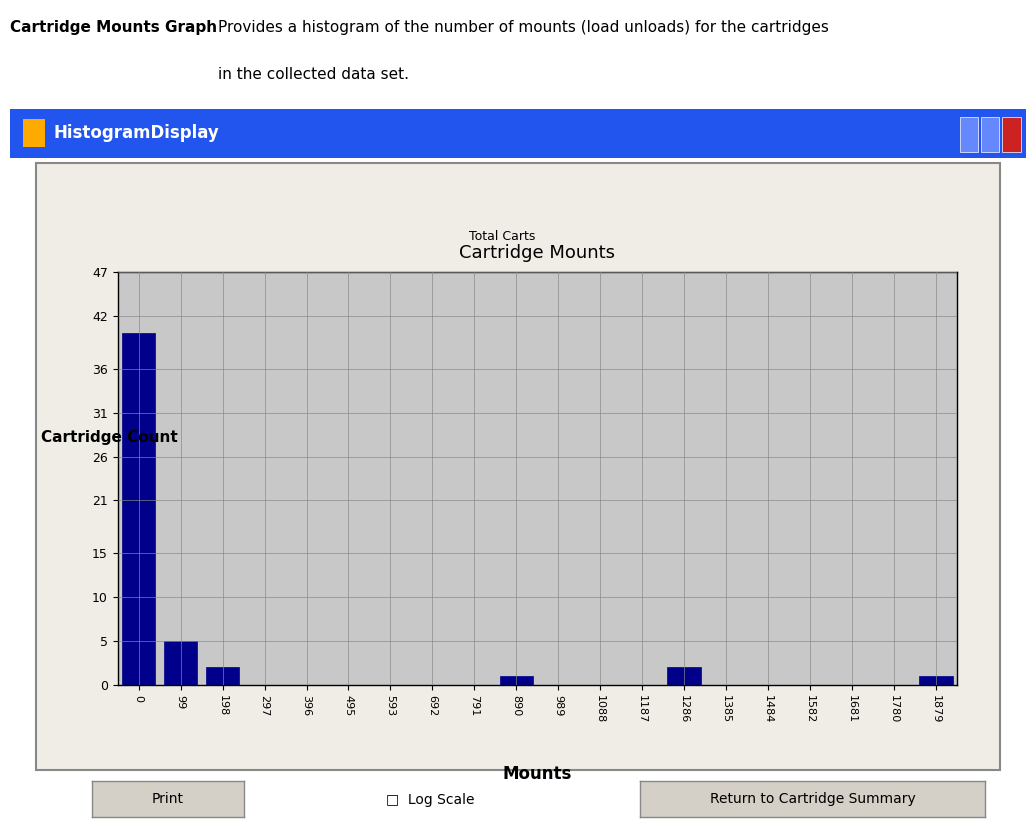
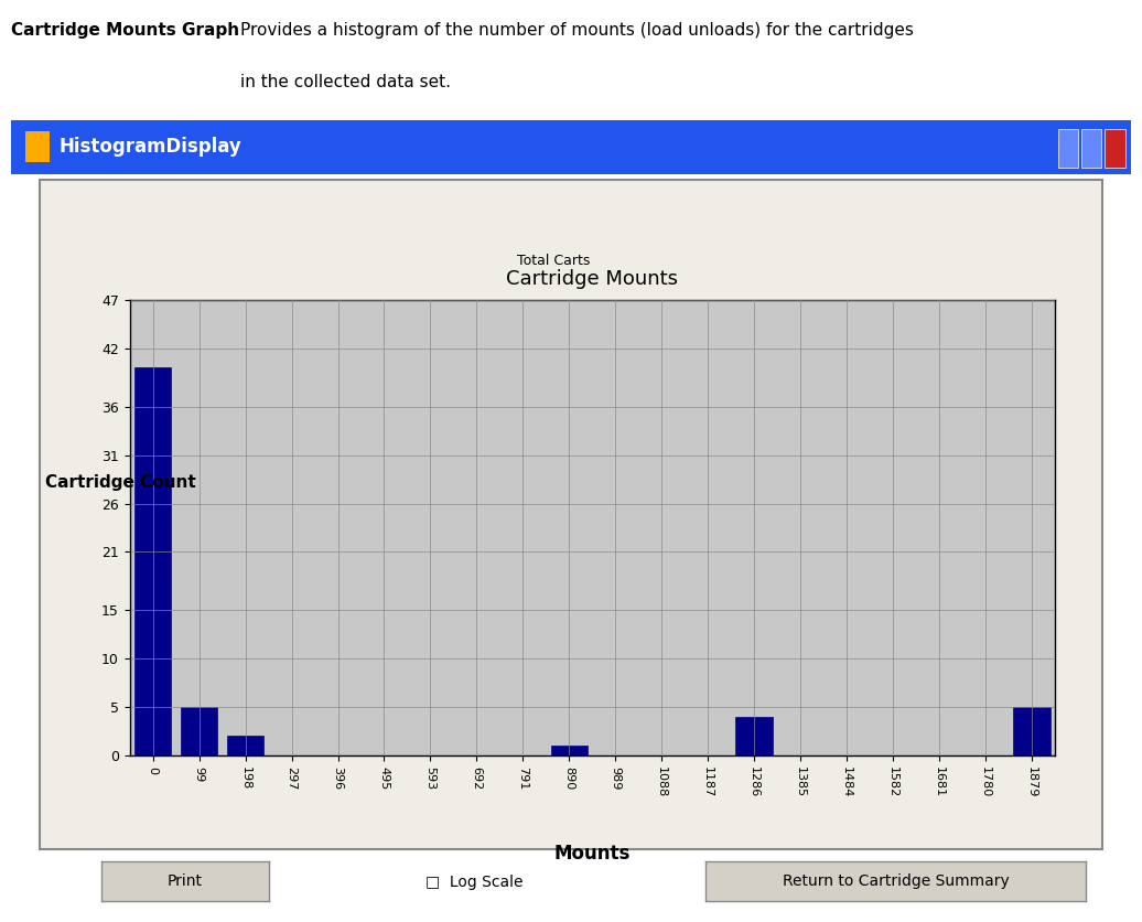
1286: 2 -> 4
1879: 1 -> 5
